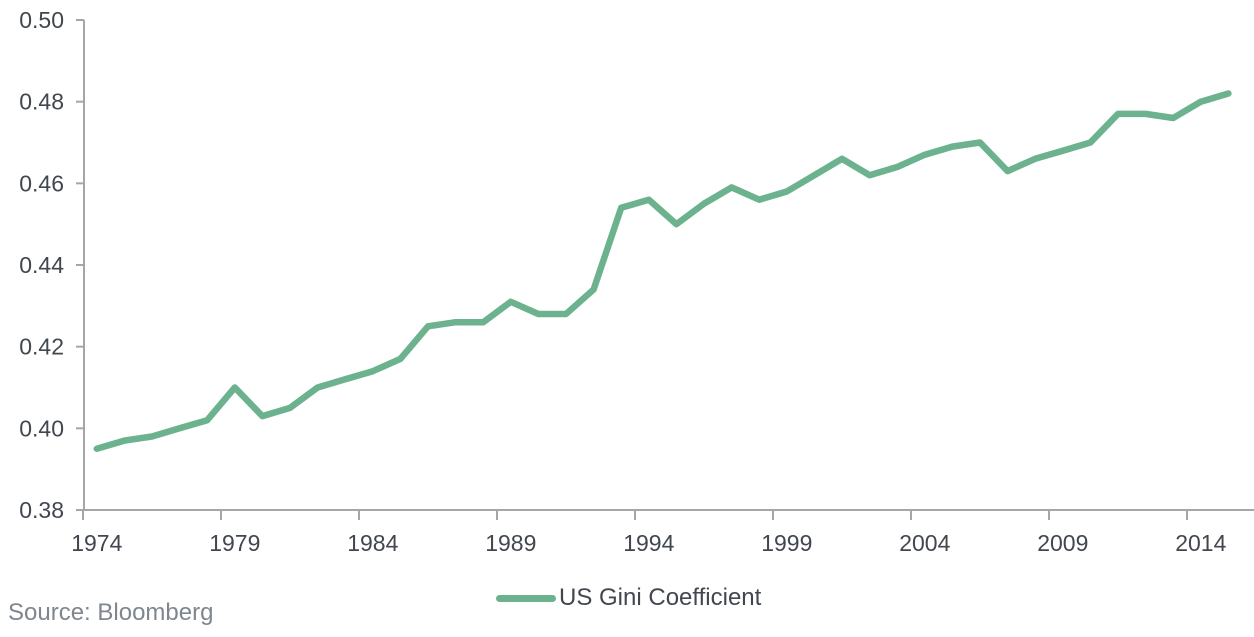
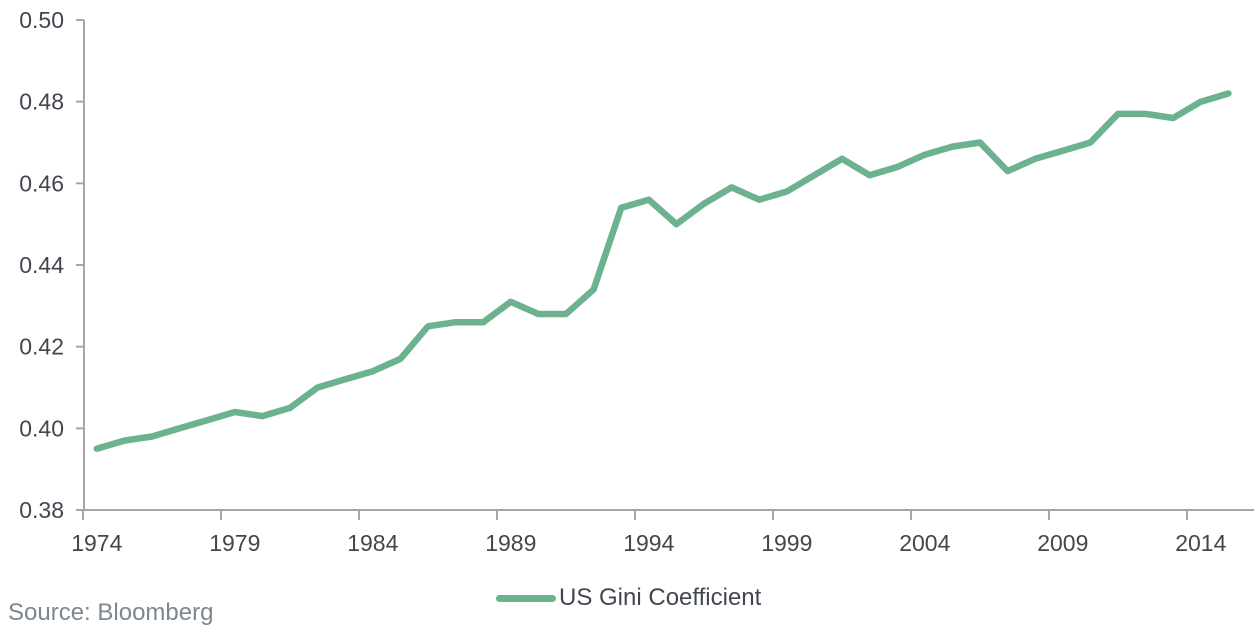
1979: 0.410 -> 0.404
